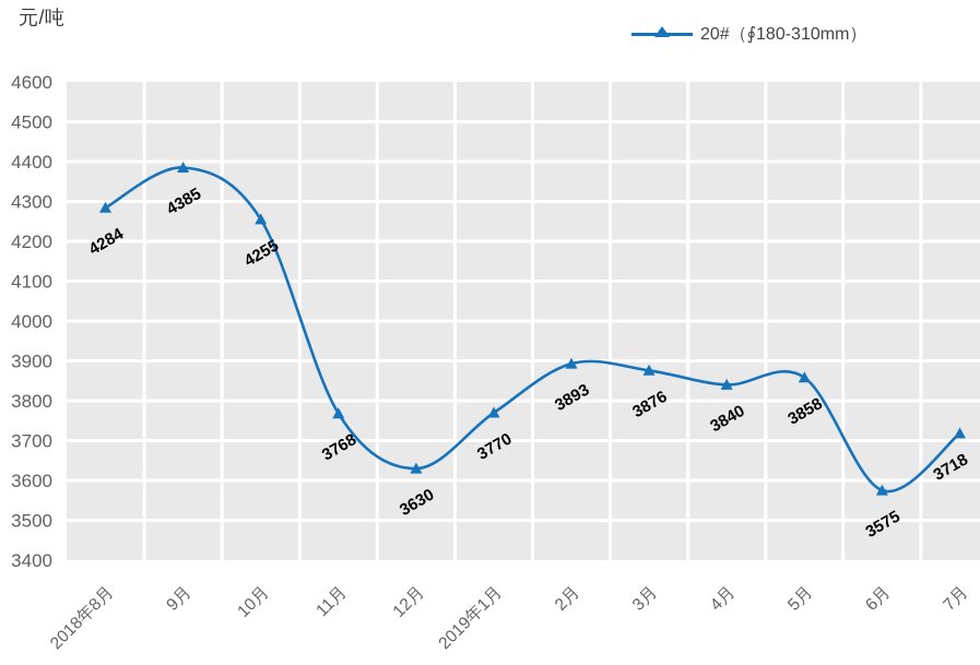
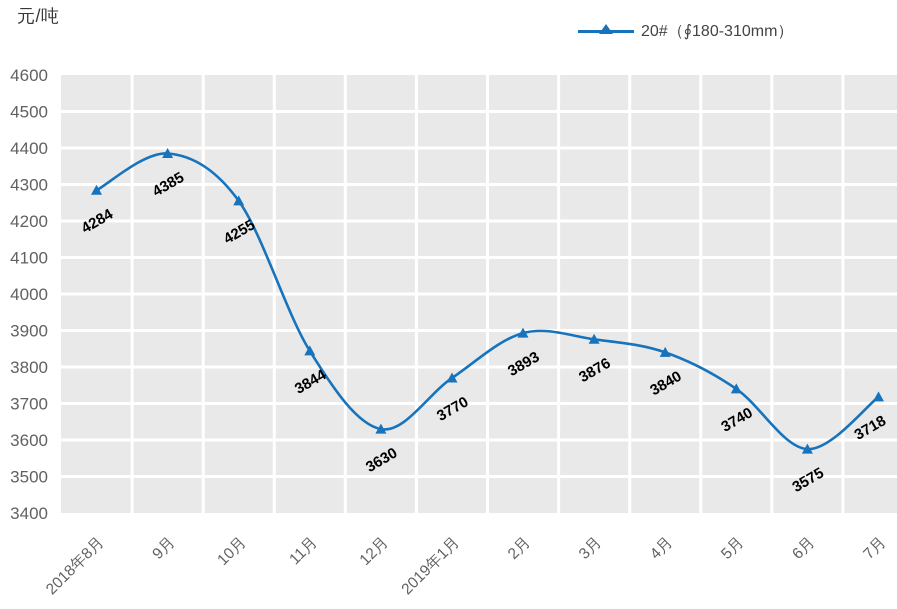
11月: 3768 -> 3844
5月: 3858 -> 3740
